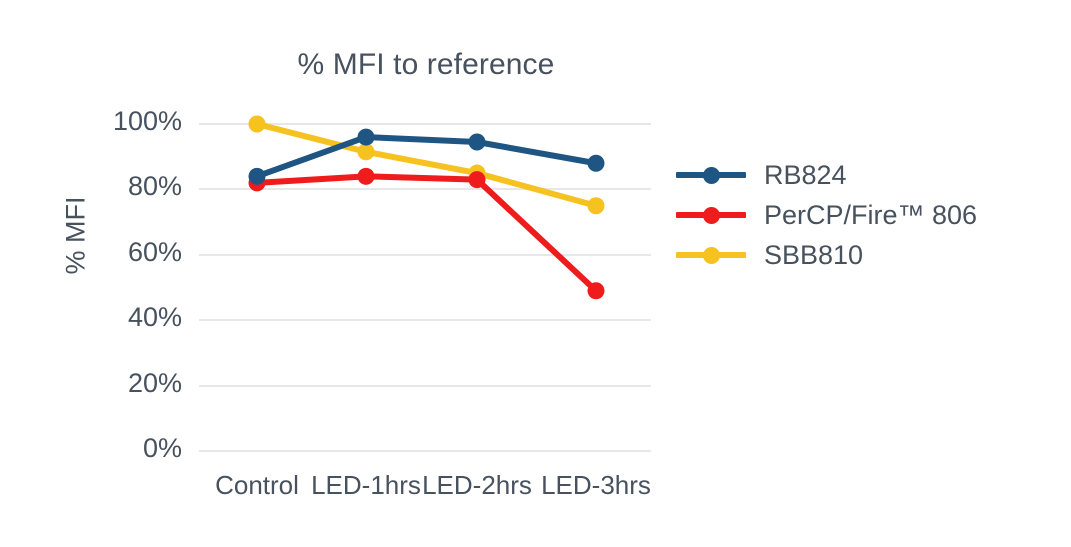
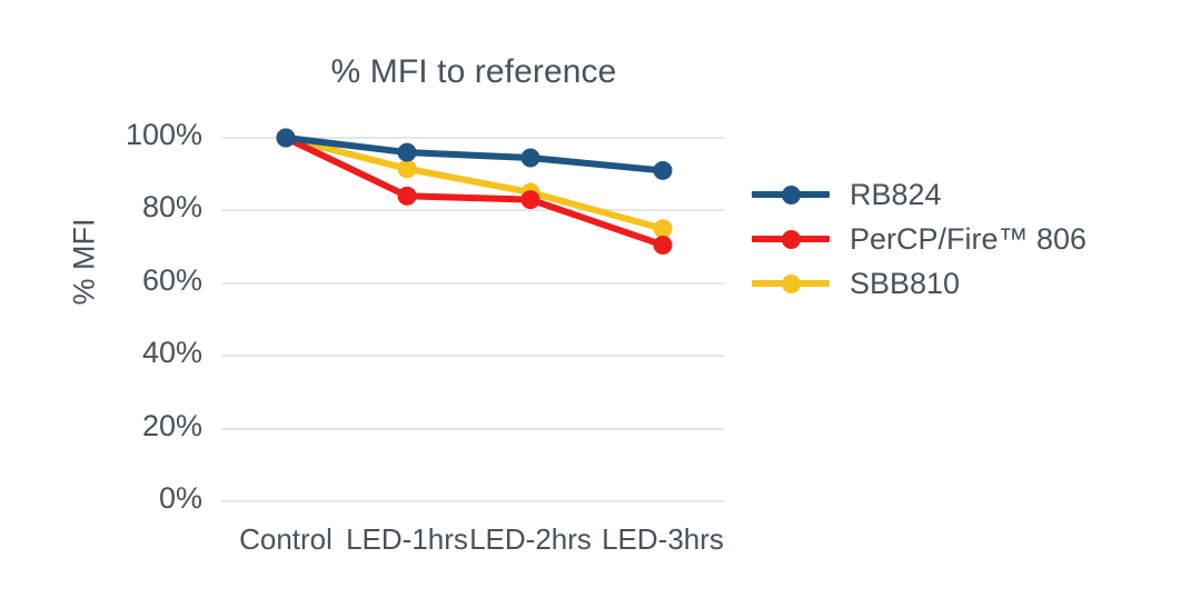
RB824/Control: 84% -> 100%
PerCP/Fire™ 806/Control: 82% -> 100%
RB824/LED-3hrs: 88% -> 91%
PerCP/Fire™ 806/LED-3hrs: 49% -> 70%
